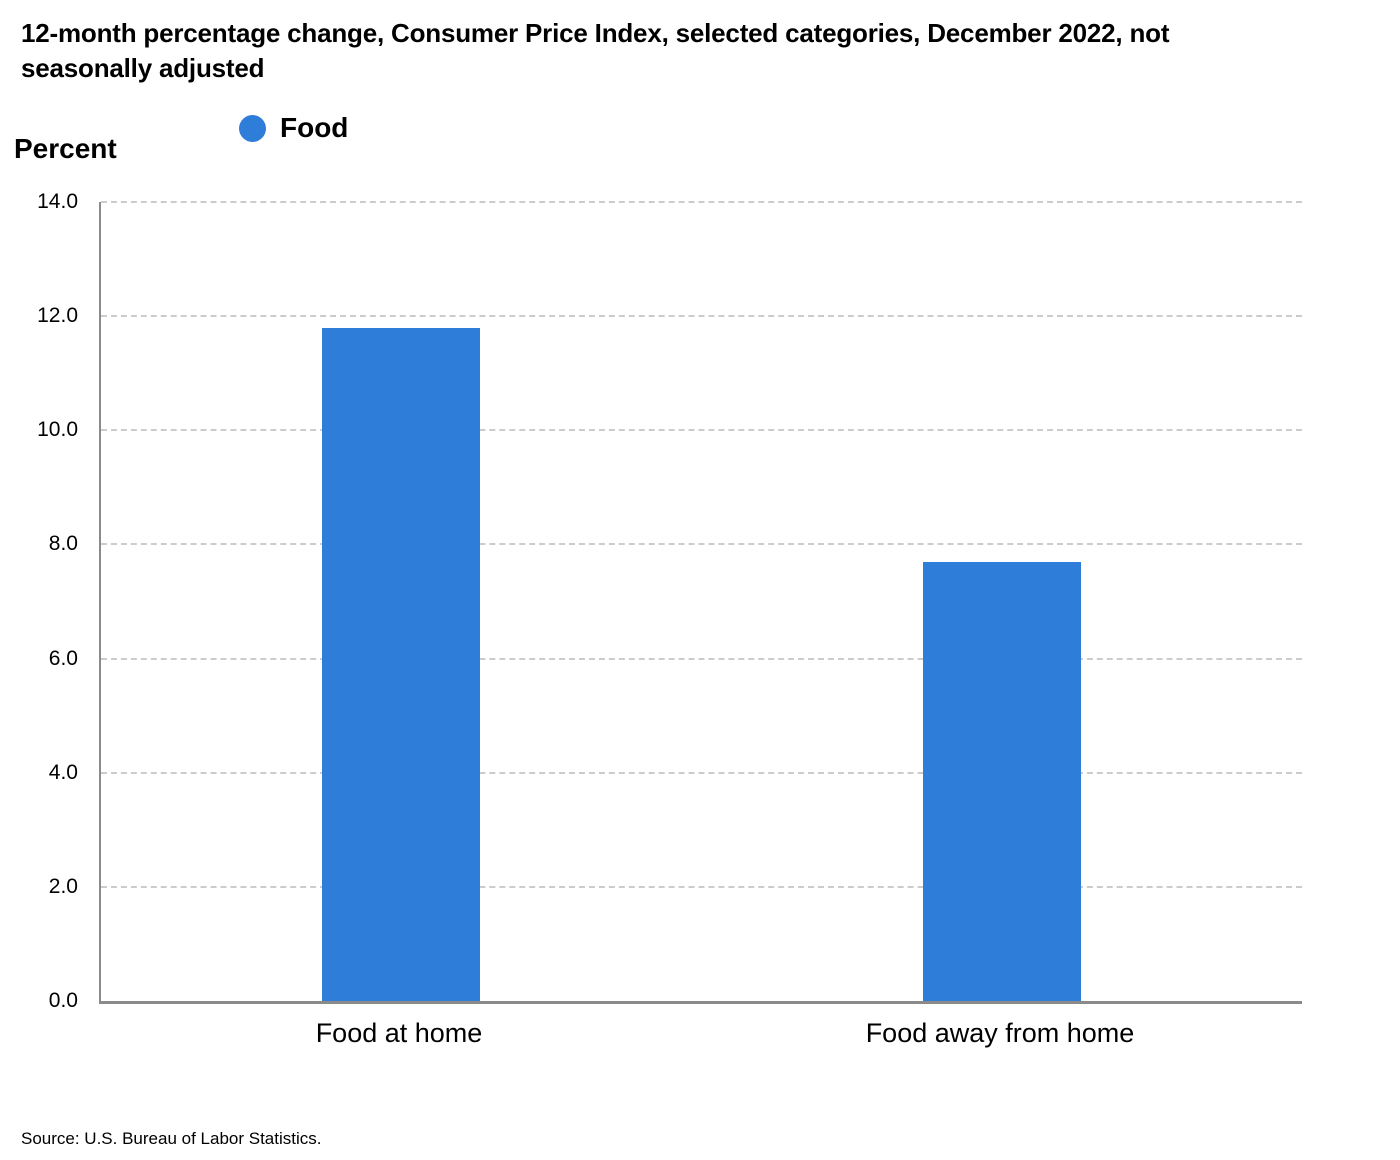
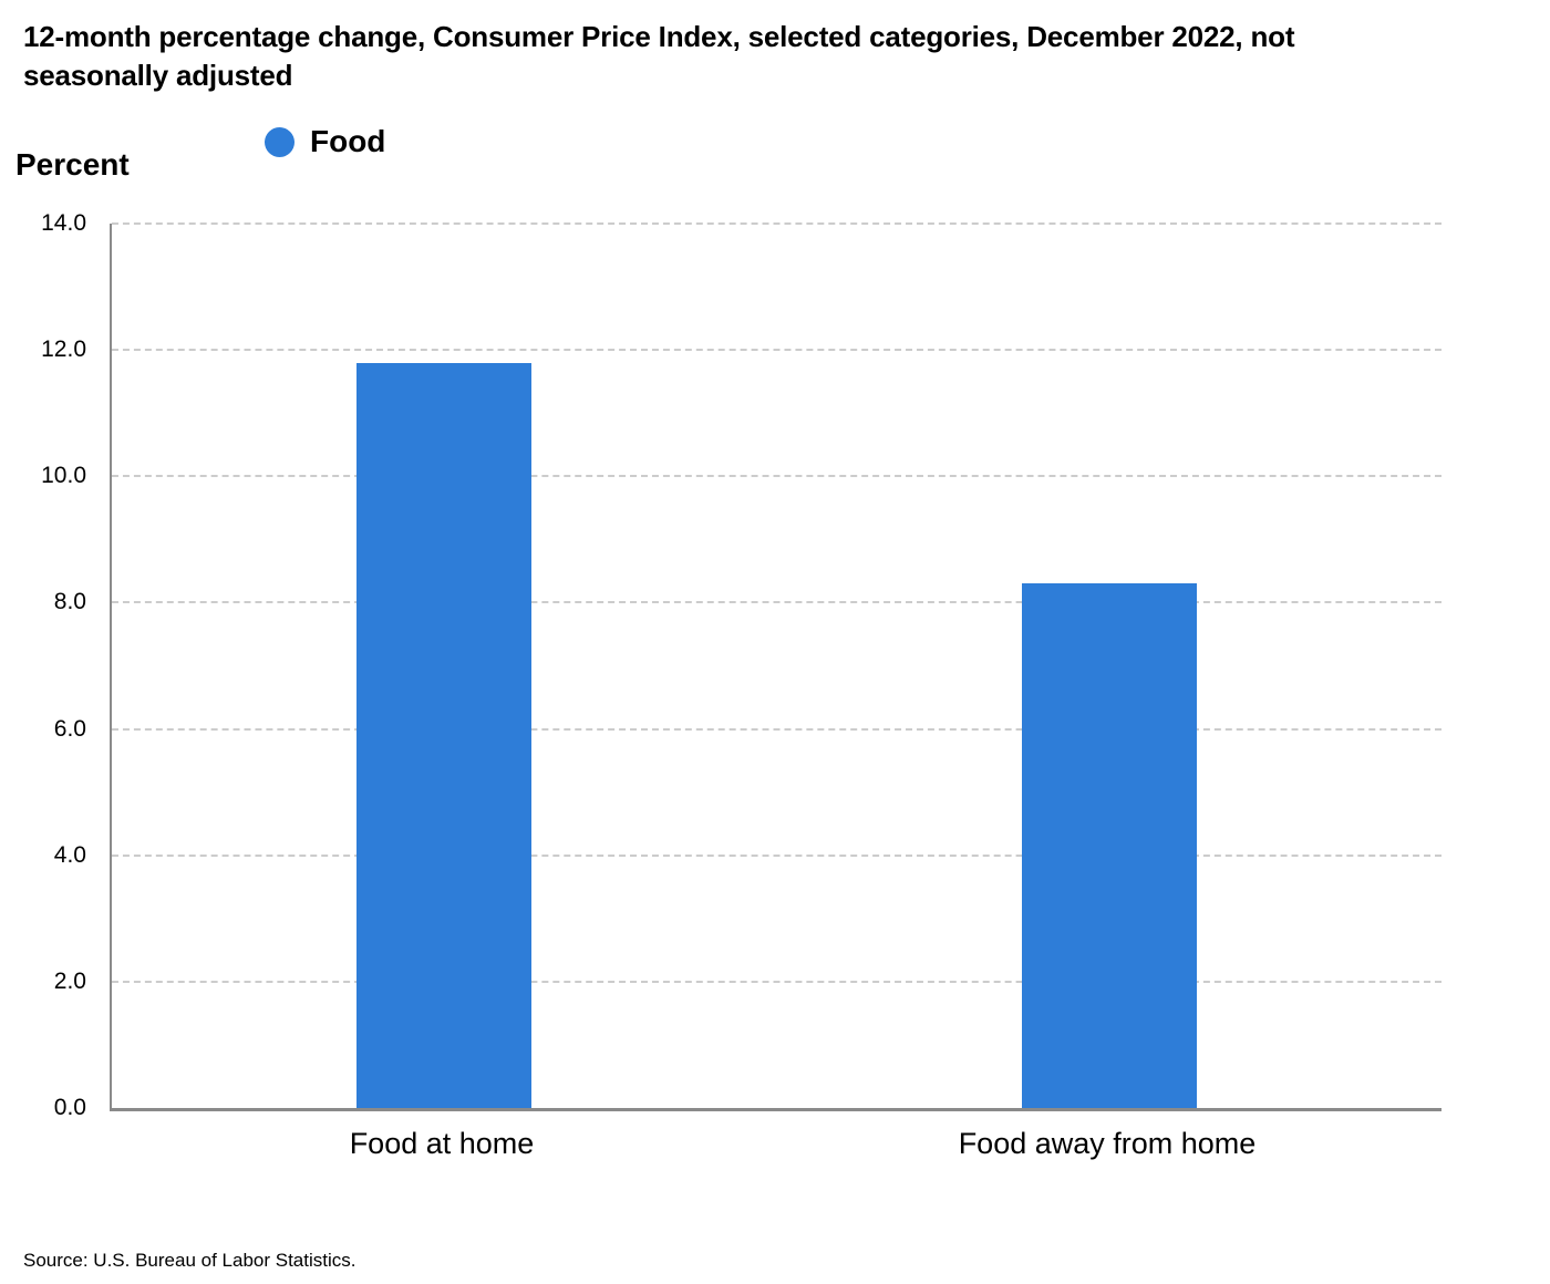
Food away from home: 7.7 -> 8.3
